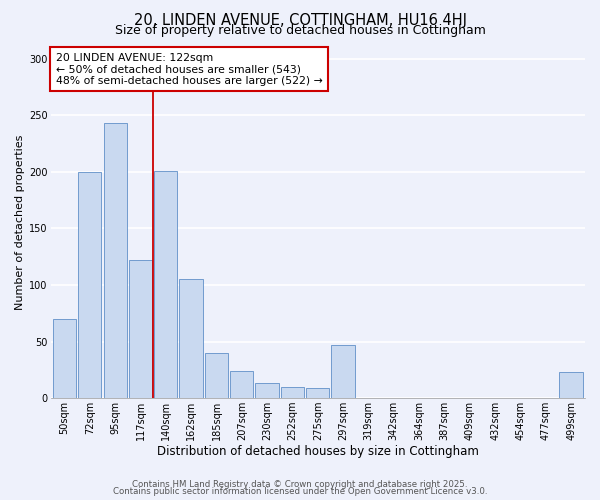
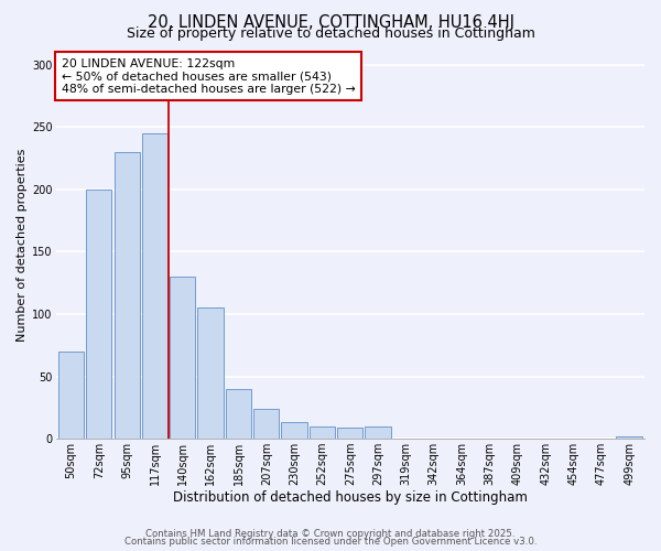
95sqm: 243 -> 230
117sqm: 122 -> 245
140sqm: 201 -> 130
297sqm: 47 -> 10
499sqm: 23 -> 2
